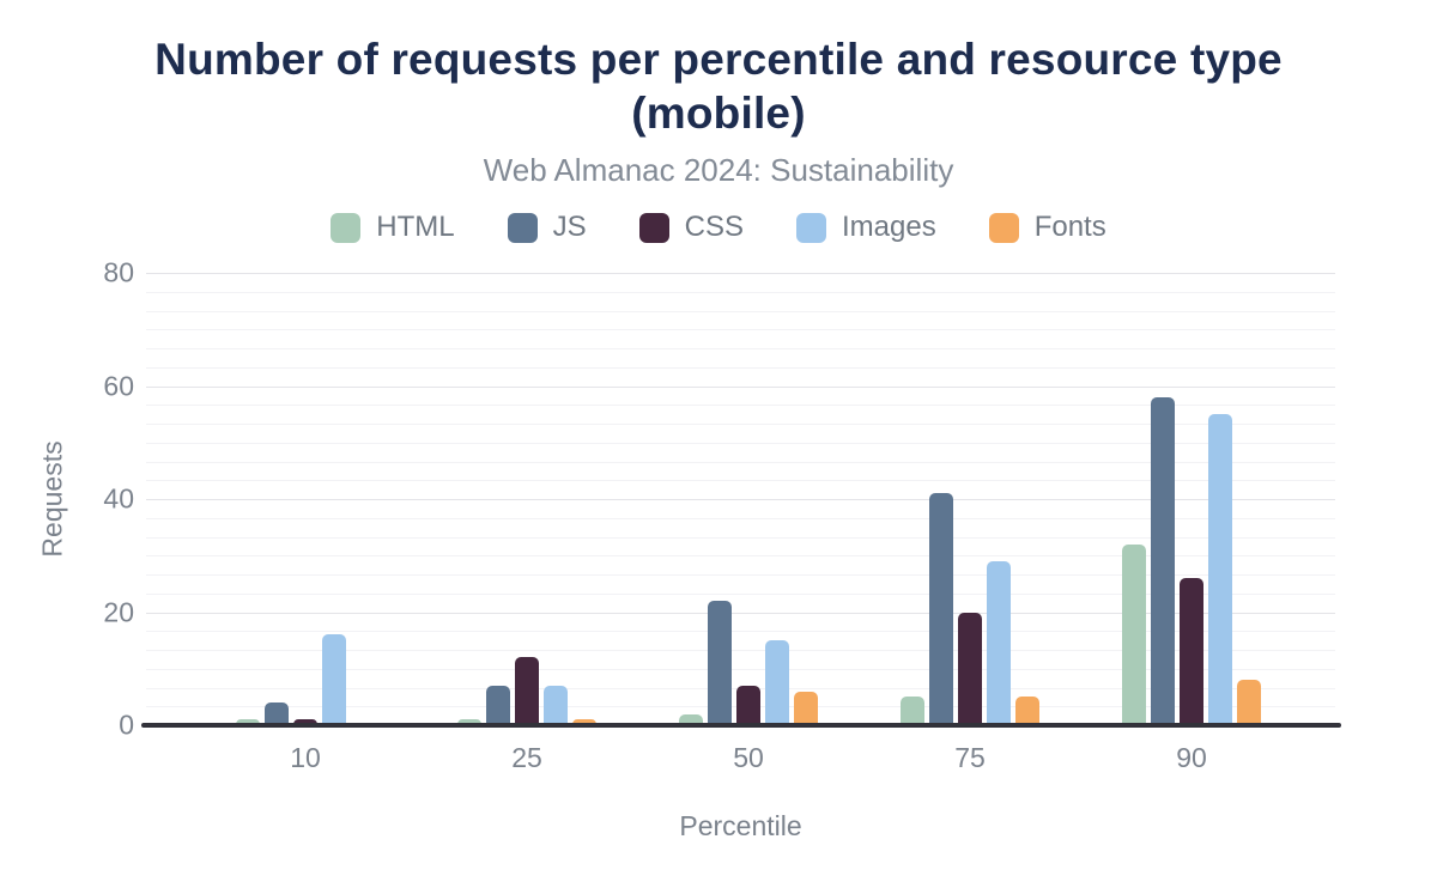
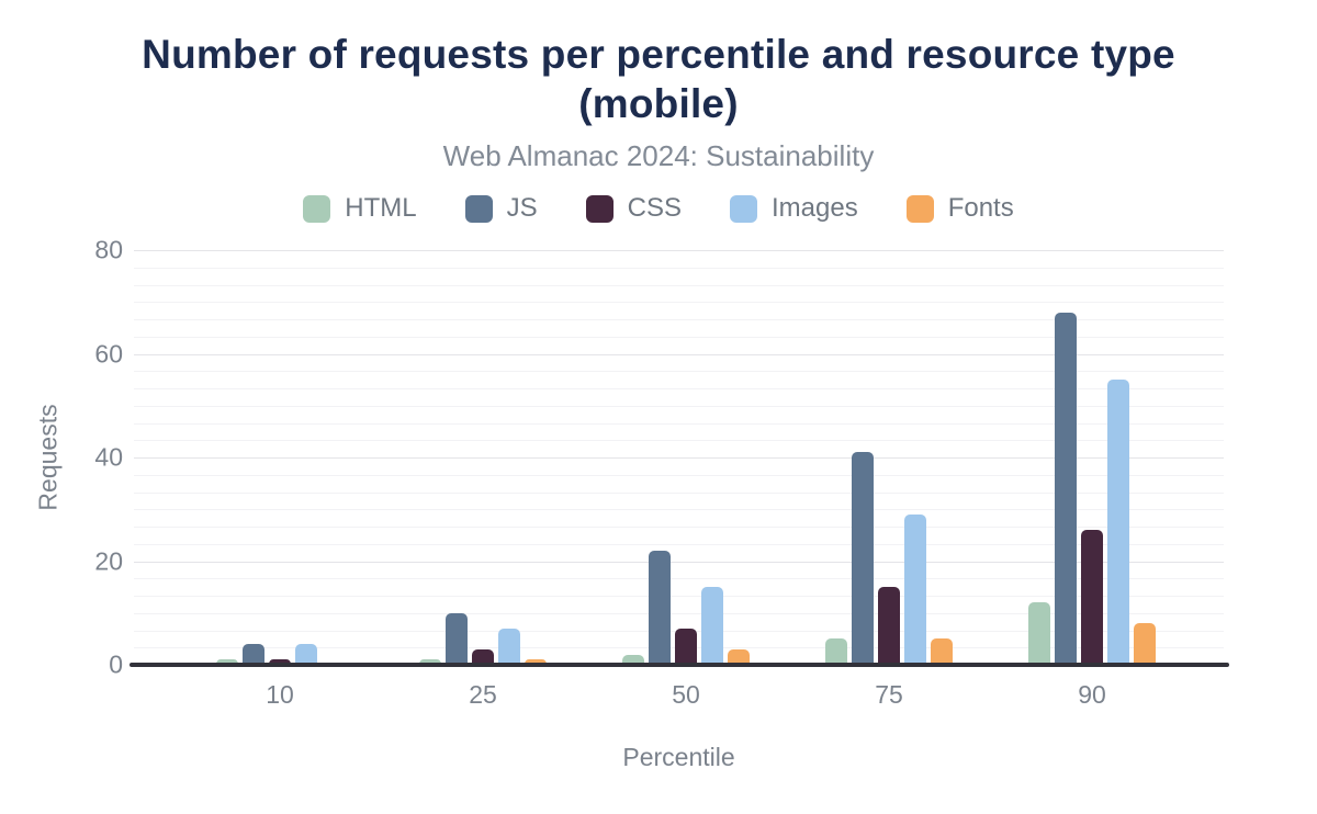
Images/10: 16 -> 4
JS/25: 7 -> 10
CSS/25: 12 -> 3
Fonts/50: 6 -> 3
CSS/75: 20 -> 15
HTML/90: 32 -> 12
JS/90: 58 -> 68
